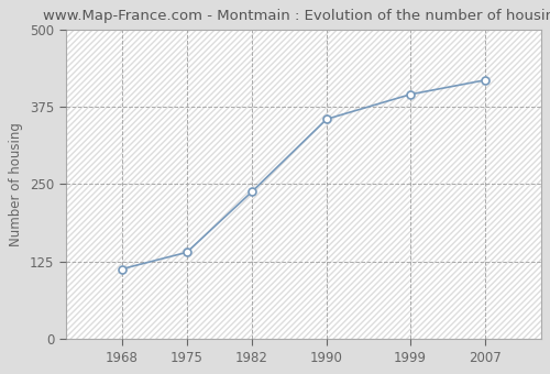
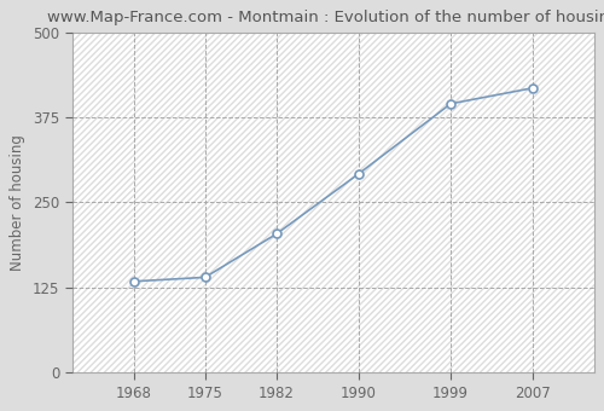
1968: 113 -> 134
1982: 238 -> 204
1990: 355 -> 292
